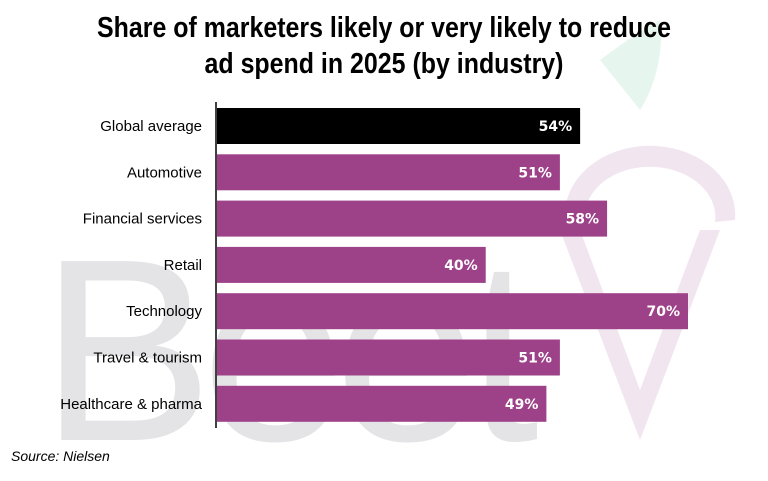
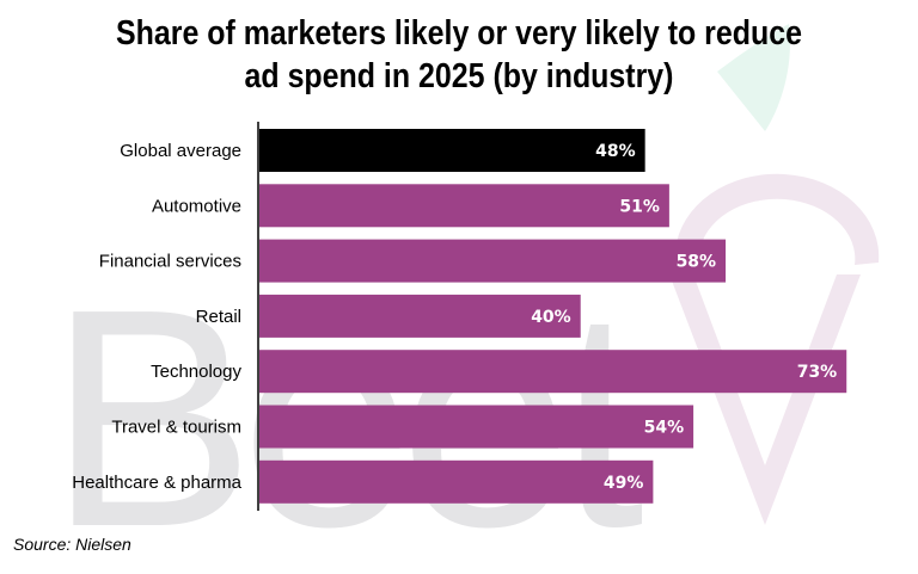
Global average: 54% -> 48%
Technology: 70% -> 73%
Travel & tourism: 51% -> 54%
